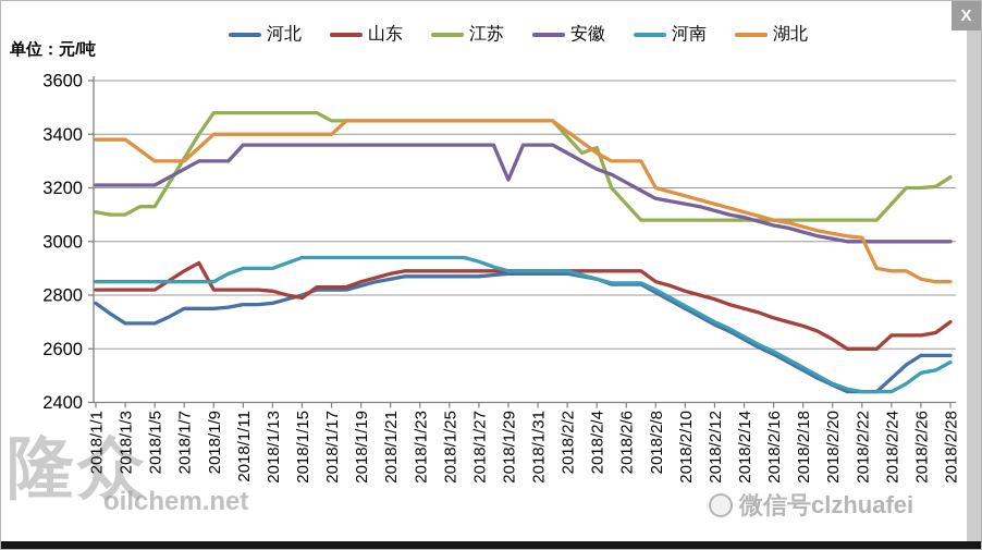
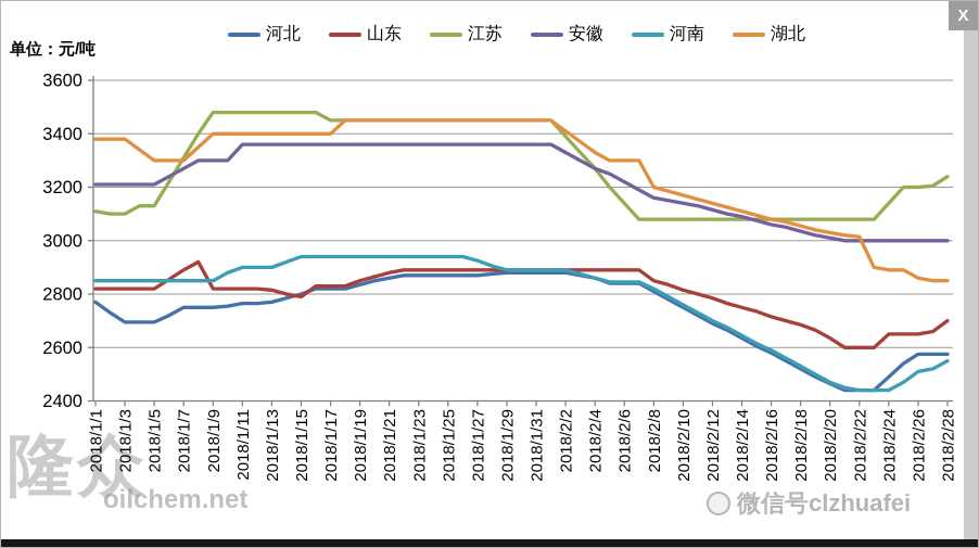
安徽/2018/1/29: 3230 -> 3360
江苏/2018/2/4: 3350 -> 3270
